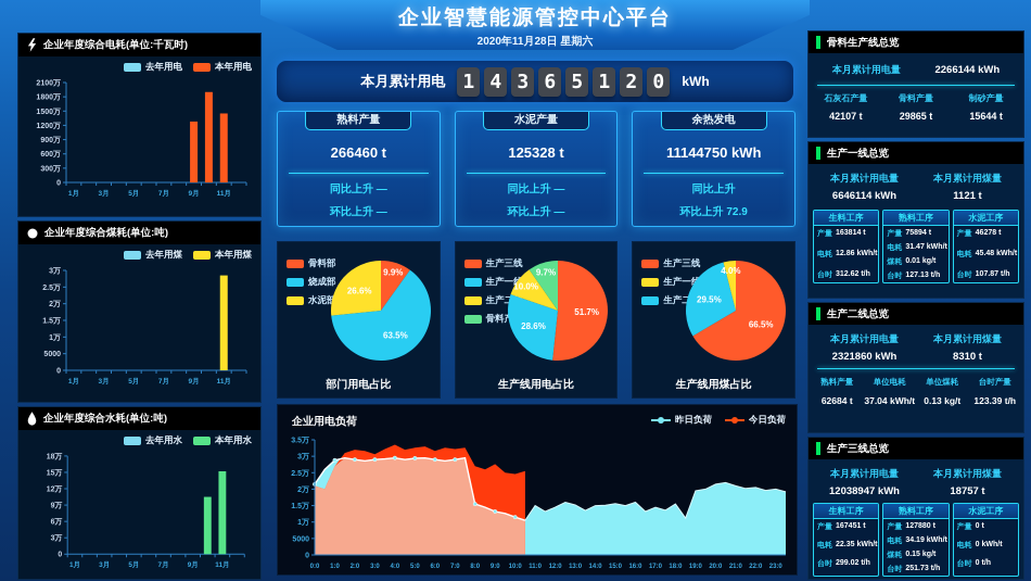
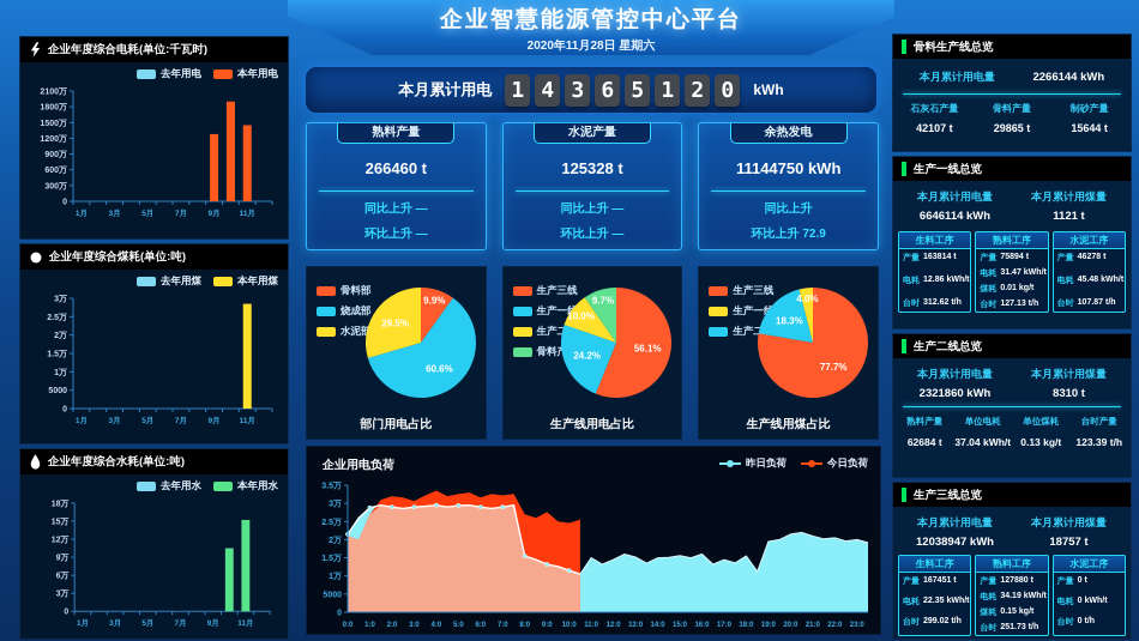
部门用电占比/烧成部: 63.5% -> 60.6%
部门用电占比/水泥部: 26.6% -> 29.5%
生产线用电占比/生产三线: 51.7% -> 56.1%
生产线用电占比/生产一线: 28.6% -> 24.2%
生产线用煤占比/生产三线: 66.5% -> 77.7%
生产线用煤占比/生产二线: 29.5% -> 18.3%
